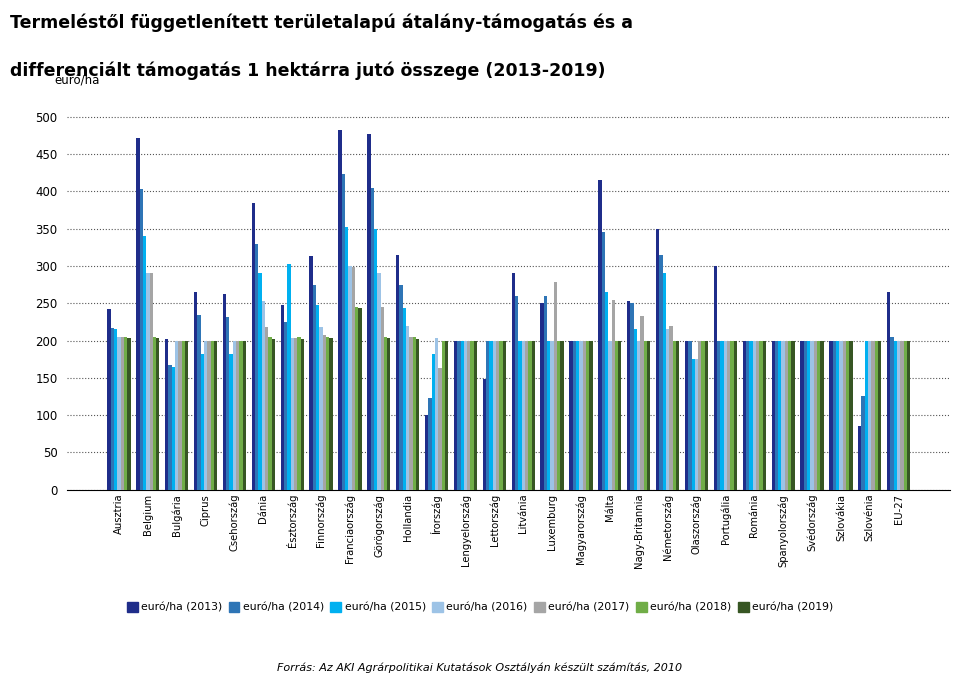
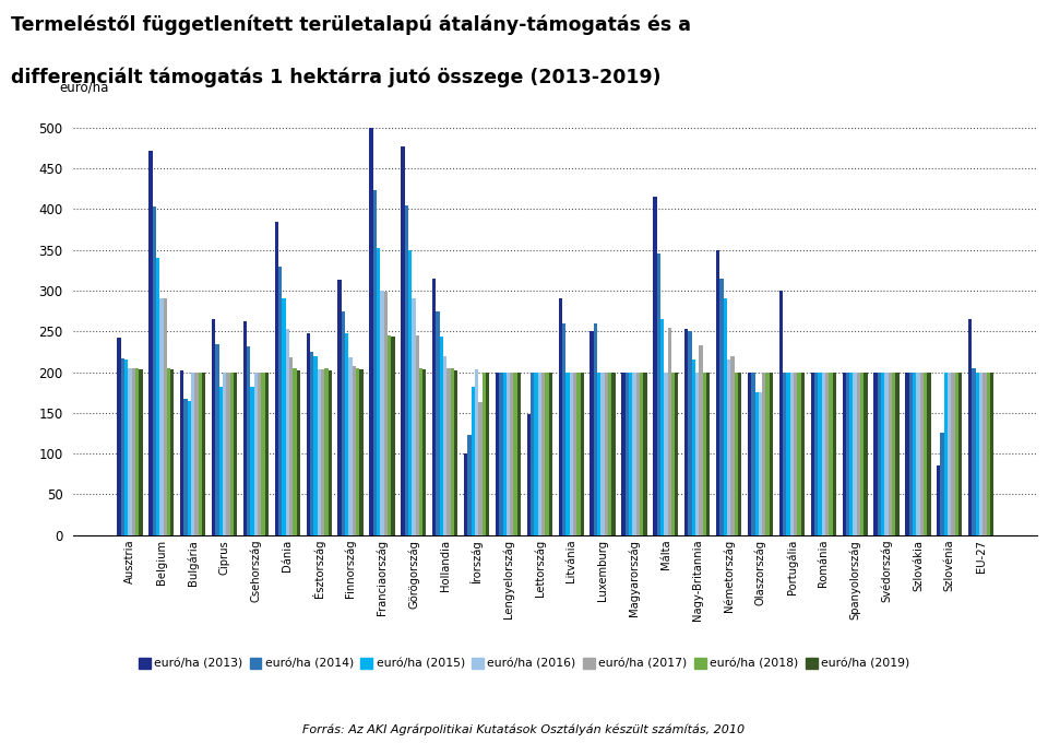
euró/ha (2015)/Észtország: 302 -> 220
euró/ha (2013)/Franciaország: 482 -> 500
euró/ha (2017)/Luxemburg: 278 -> 200
